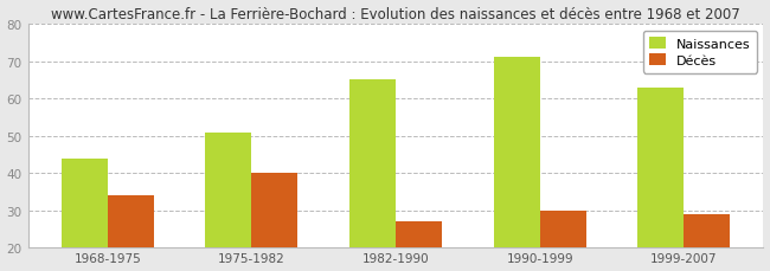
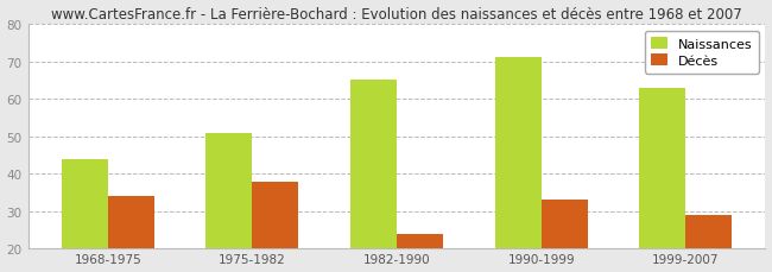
Décès/1975-1982: 40 -> 38
Décès/1982-1990: 27 -> 24
Décès/1990-1999: 30 -> 33
